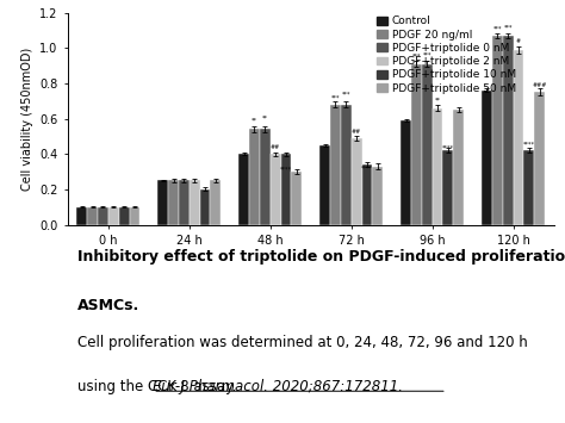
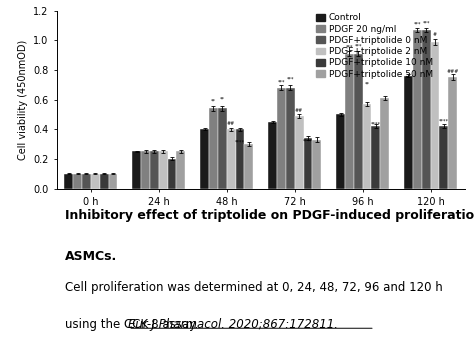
Control/96 h: 0.59 -> 0.50
PDGF+triptolide 2 nM/96 h: 0.66 -> 0.57
PDGF+triptolide 50 nM/96 h: 0.65 -> 0.61
